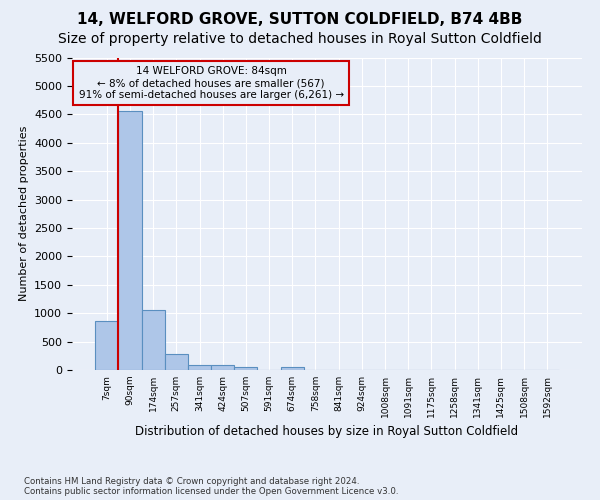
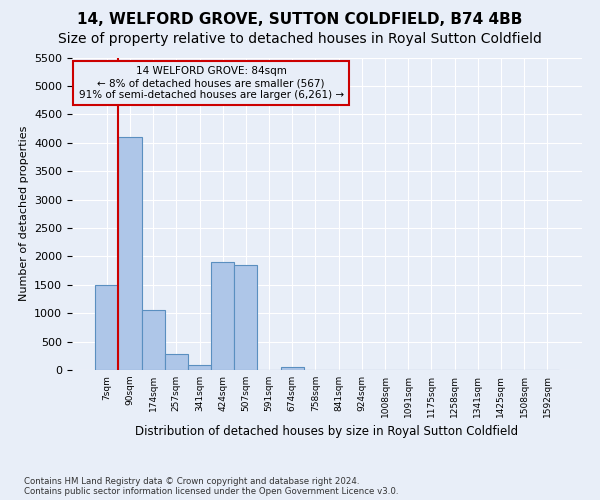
7sqm: 870 -> 1500
90sqm: 4560 -> 4100
424sqm: 80 -> 1900
507sqm: 60 -> 1840
